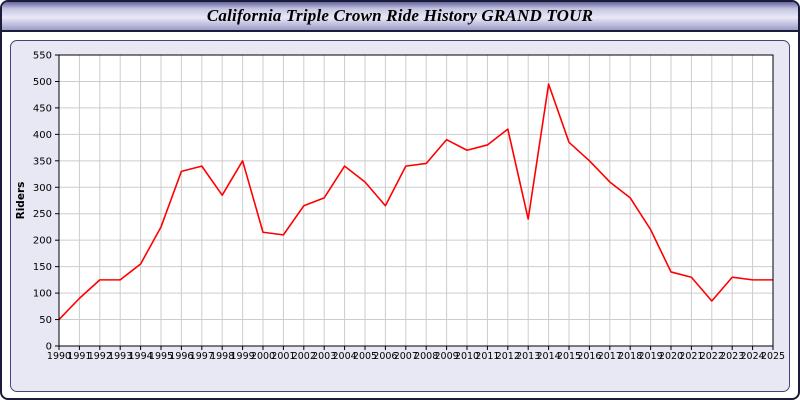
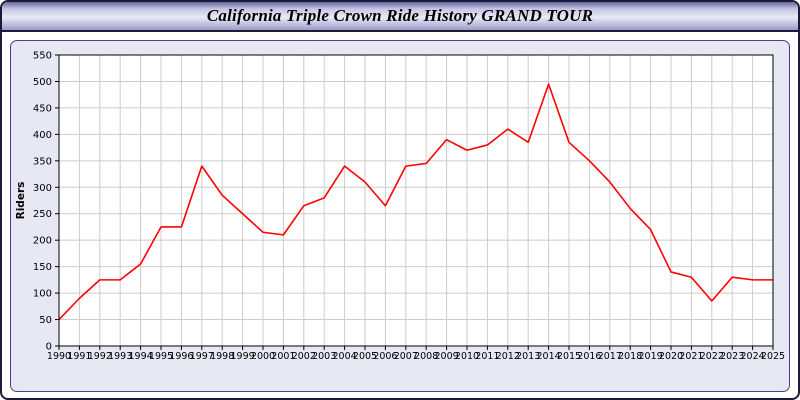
1996: 330 -> 220
1999: 350 -> 250
2013: 240 -> 380
2018: 280 -> 260
